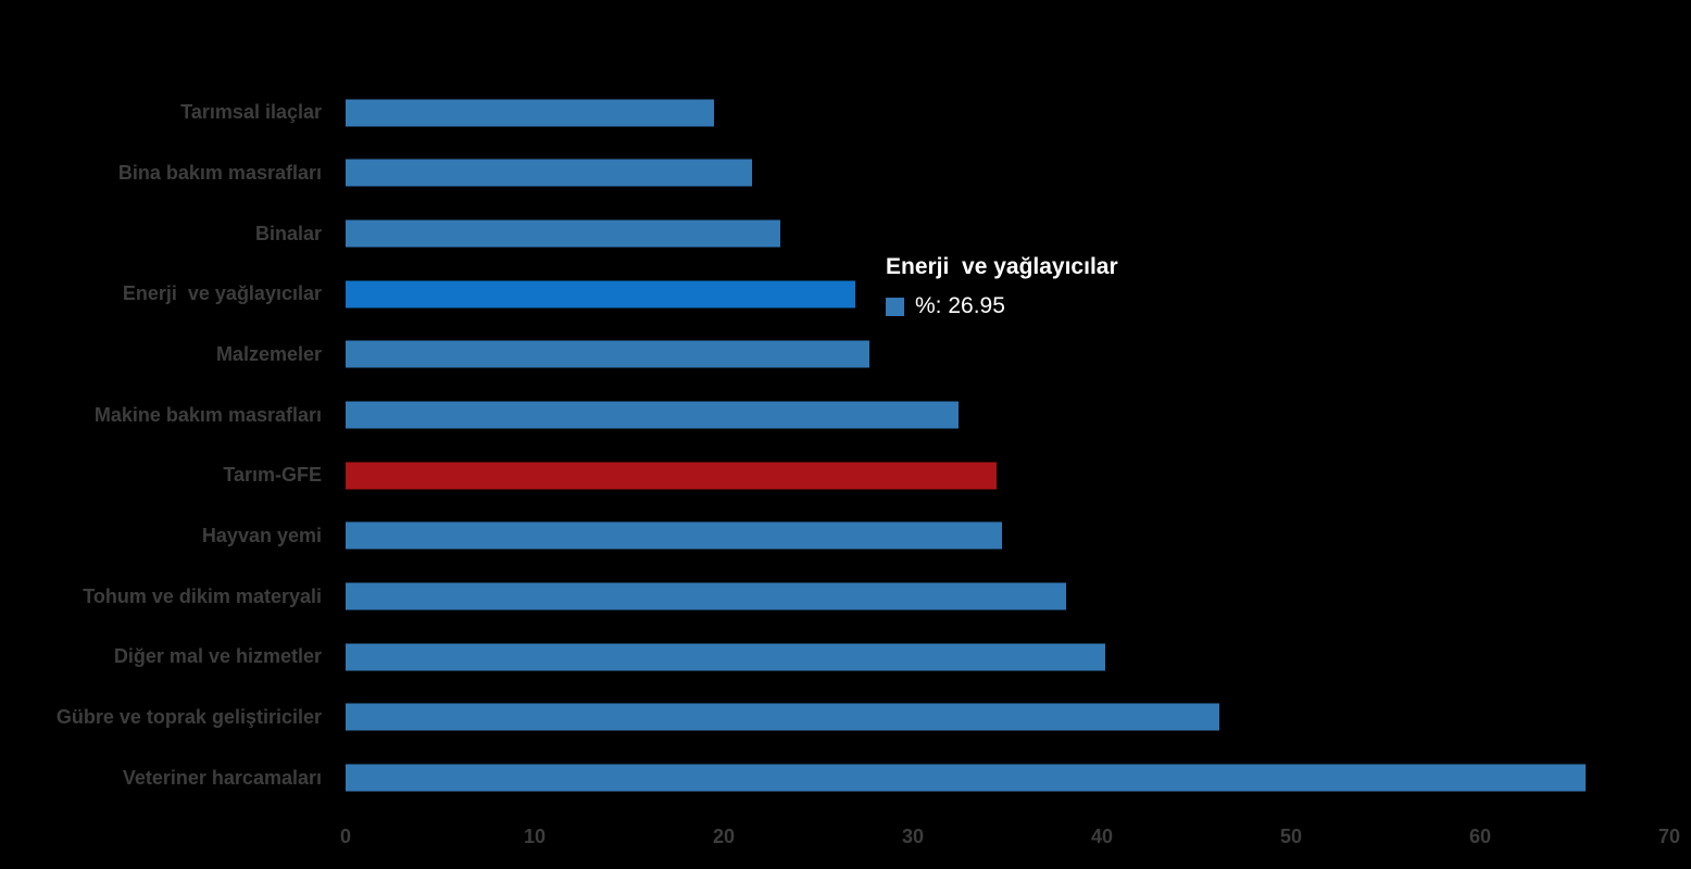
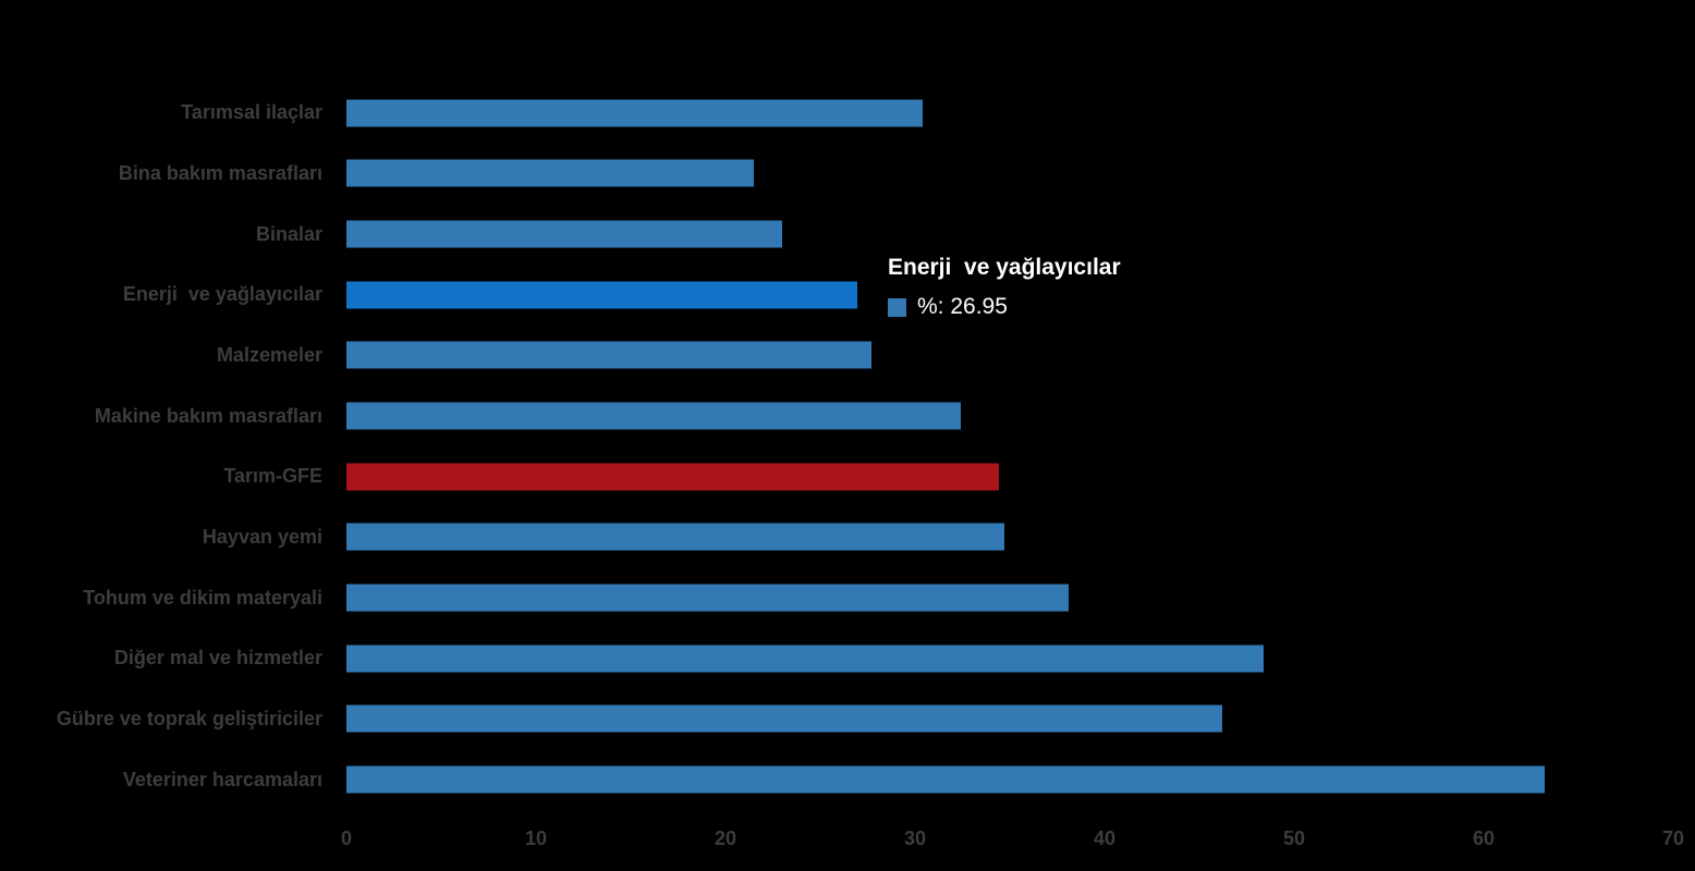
Tarımsal ilaçlar: 19.5 -> 30.4
Diğer mal ve hizmetler: 40.2 -> 48.4
Veteriner harcamaları: 65.6 -> 63.2
